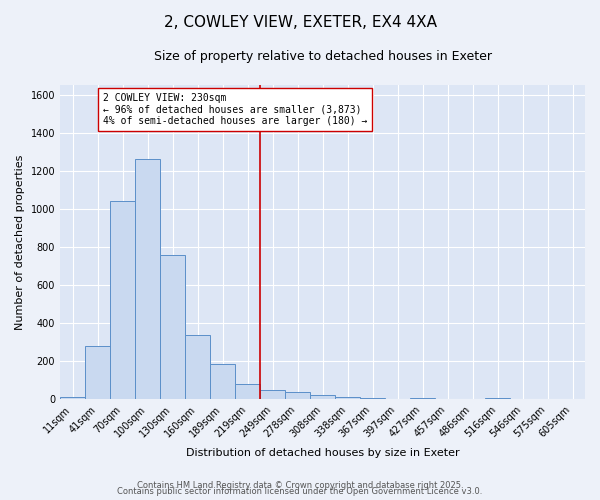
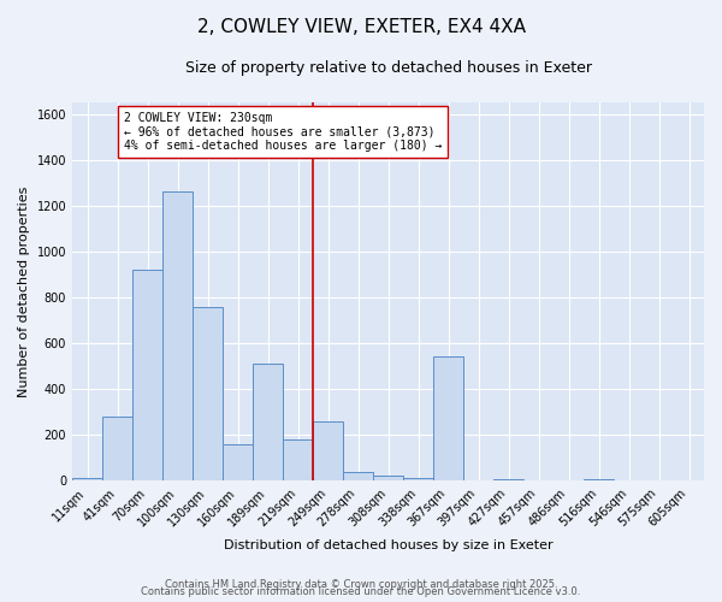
70sqm: 1040 -> 920
160sqm: 340 -> 160
189sqm: 180 -> 510
219sqm: 80 -> 180
249sqm: 50 -> 260
367sqm: 10 -> 540
